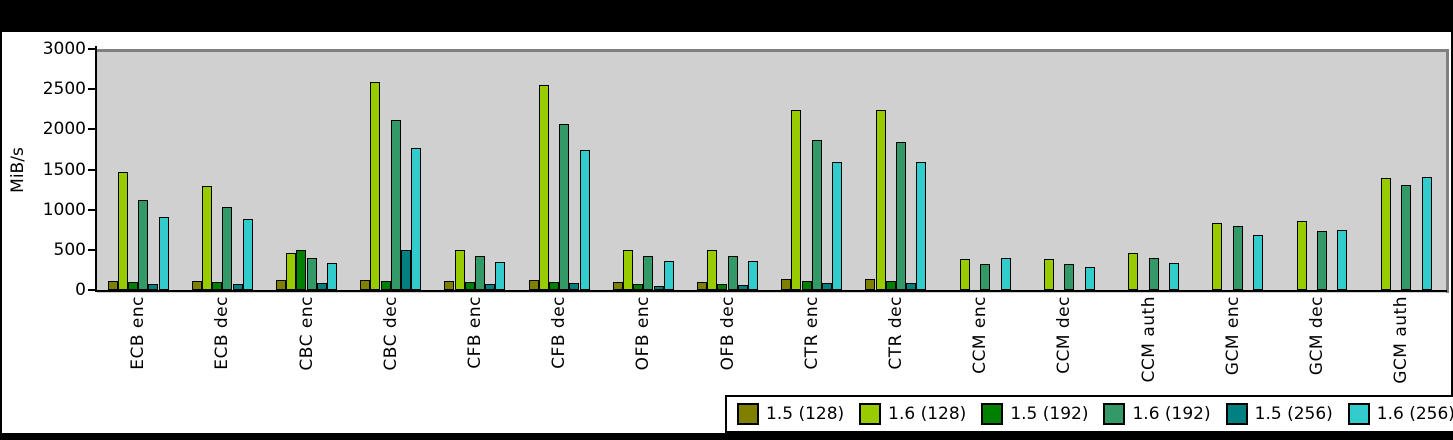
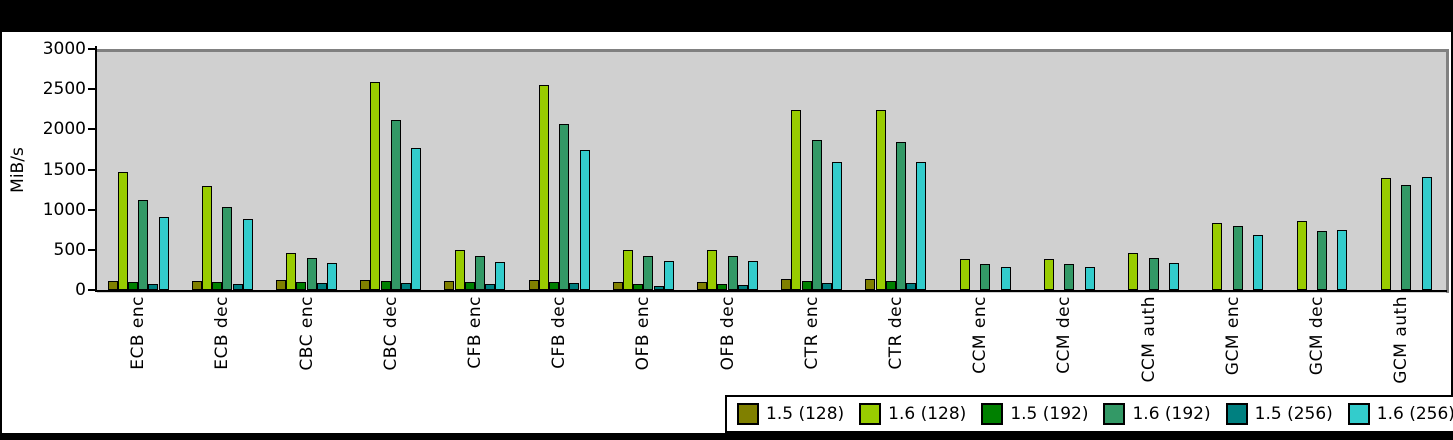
1.5 (192)/CBC enc: 500 -> 100
1.5 (256)/CBC dec: 500 -> 100
1.6 (256)/CCM enc: 400 -> 300
